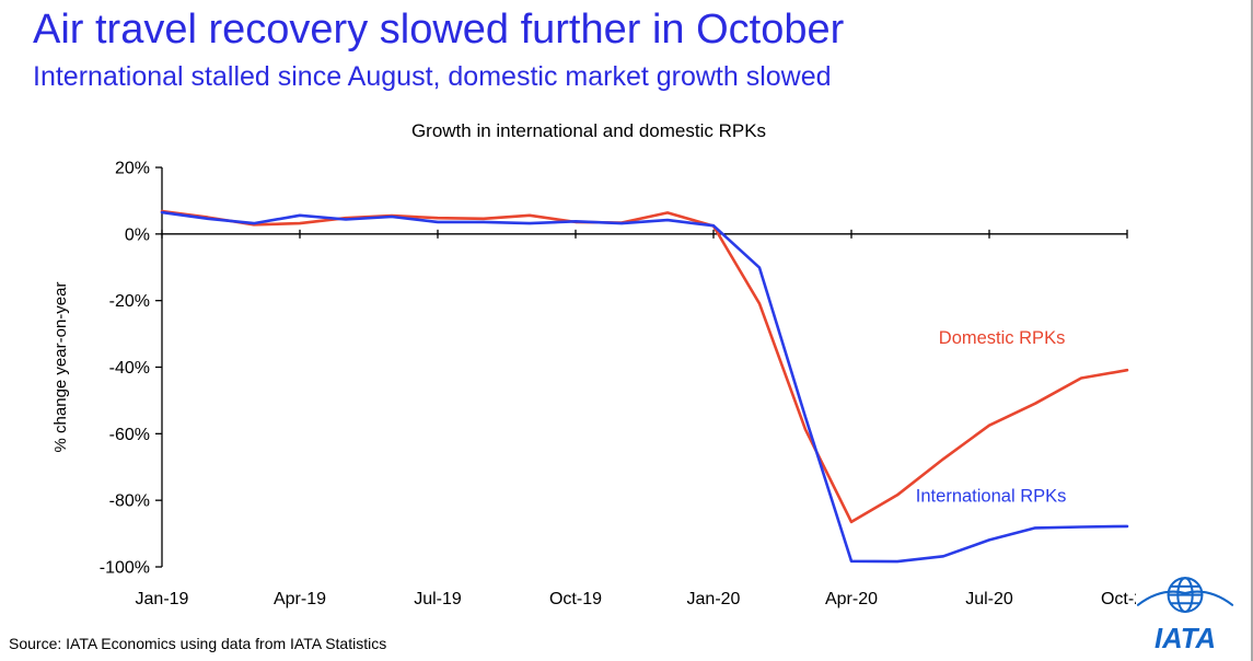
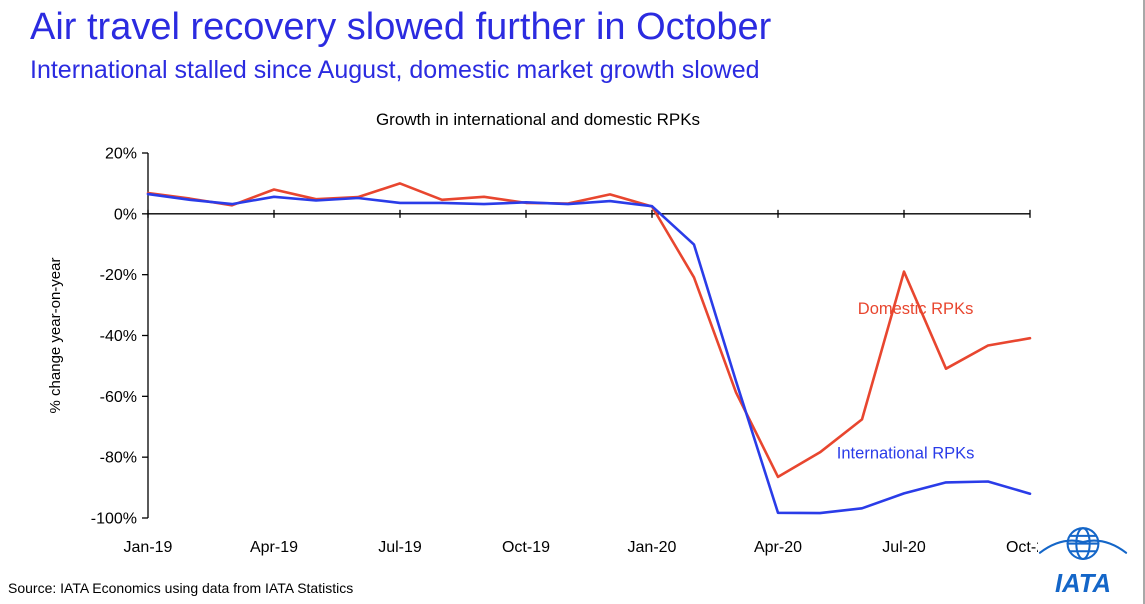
Domestic RPKs/Apr-19: 3% -> 8%
Domestic RPKs/Jul-19: 5% -> 10%
Domestic RPKs/Jul-20: -58% -> -19%
International RPKs/Oct-20: -88% -> -92%
